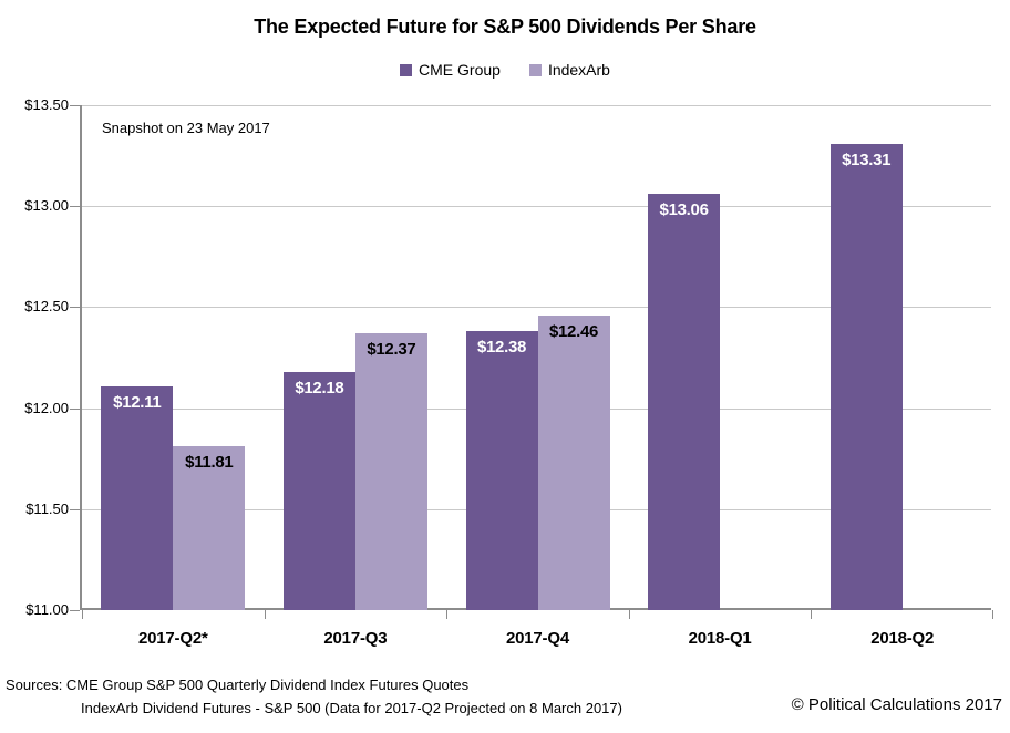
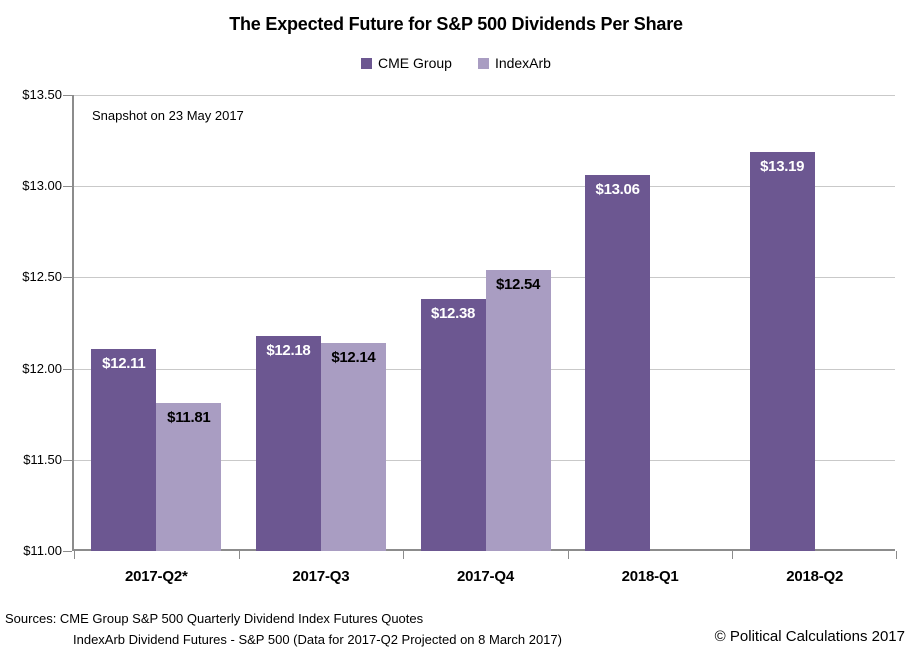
IndexArb/2017-Q3: $12.37 -> $12.14
IndexArb/2017-Q4: $12.46 -> $12.54
CME Group/2018-Q2: $13.31 -> $13.19
